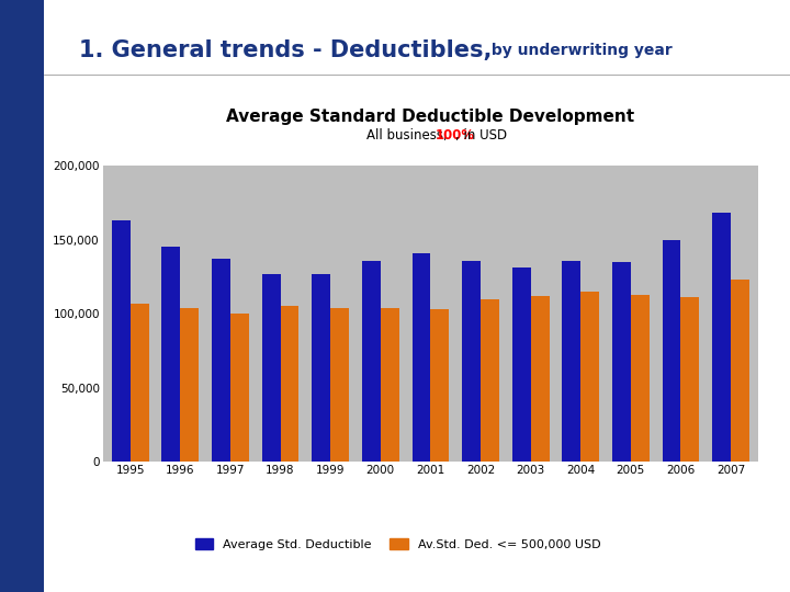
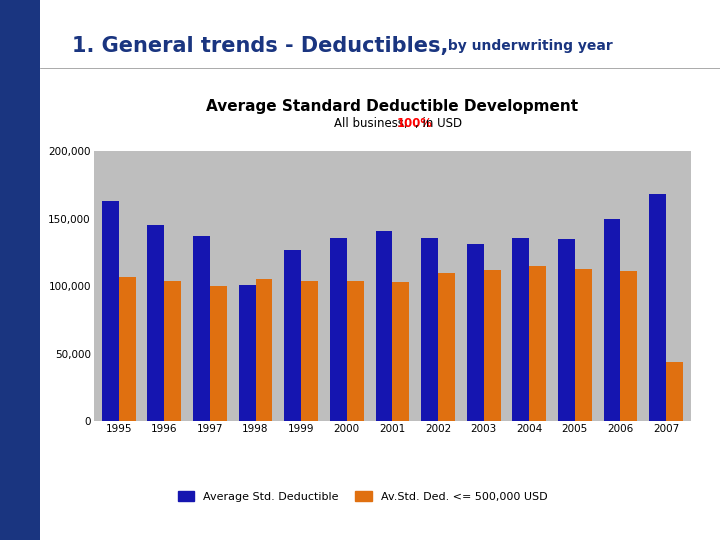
Average Std. Deductible/1998: 127,000 -> 101,000
Av.Std. Ded. <= 500,000 USD/2007: 123,000 -> 44,000
